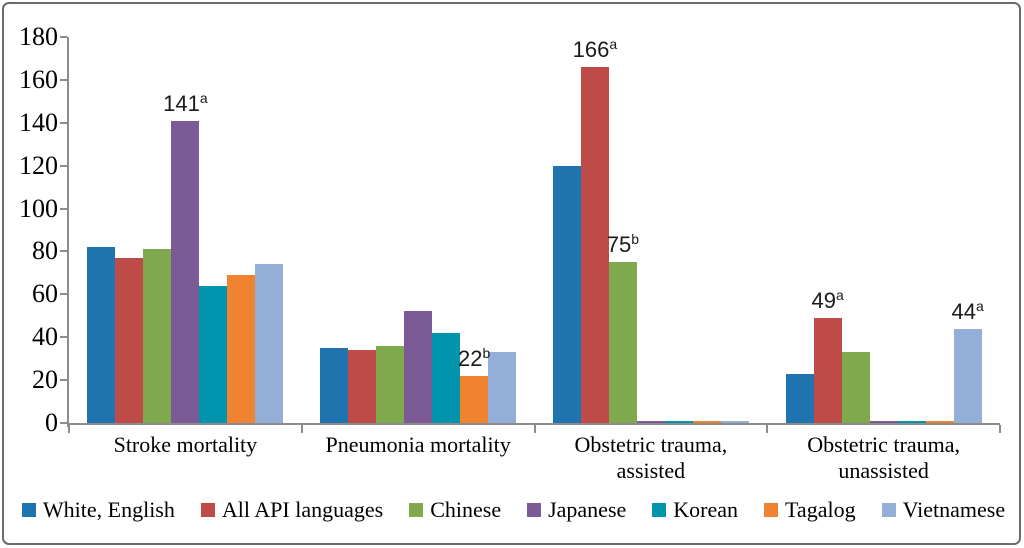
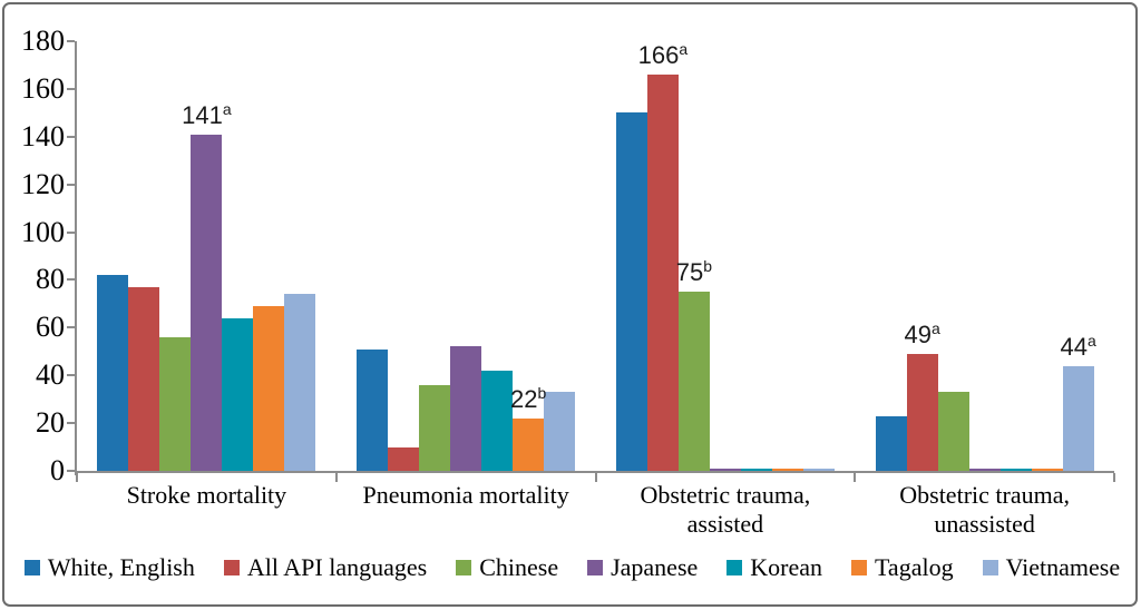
Chinese/Stroke mortality: 81 -> 56
White, English/Pneumonia mortality: 35 -> 51
All API languages/Pneumonia mortality: 34 -> 10
White, English/Obstetric trauma, assisted: 120 -> 150
